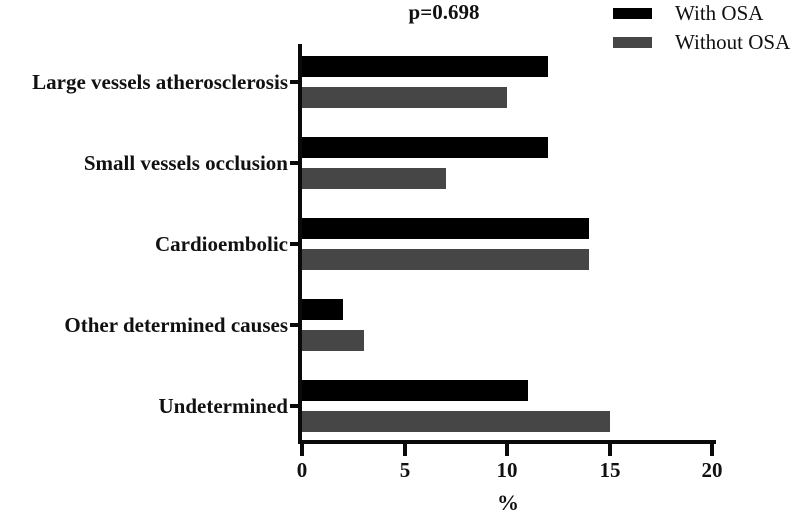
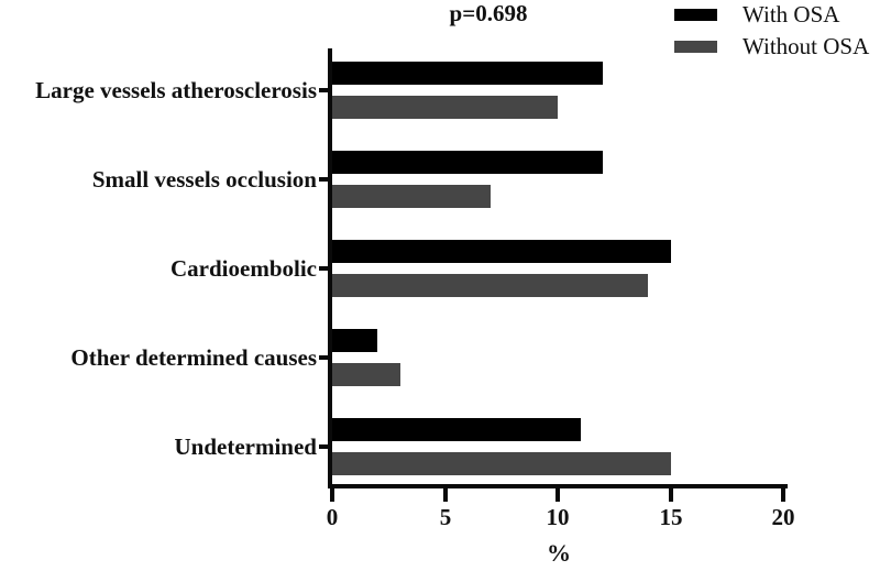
With OSA/Cardioembolic: 14 -> 15
